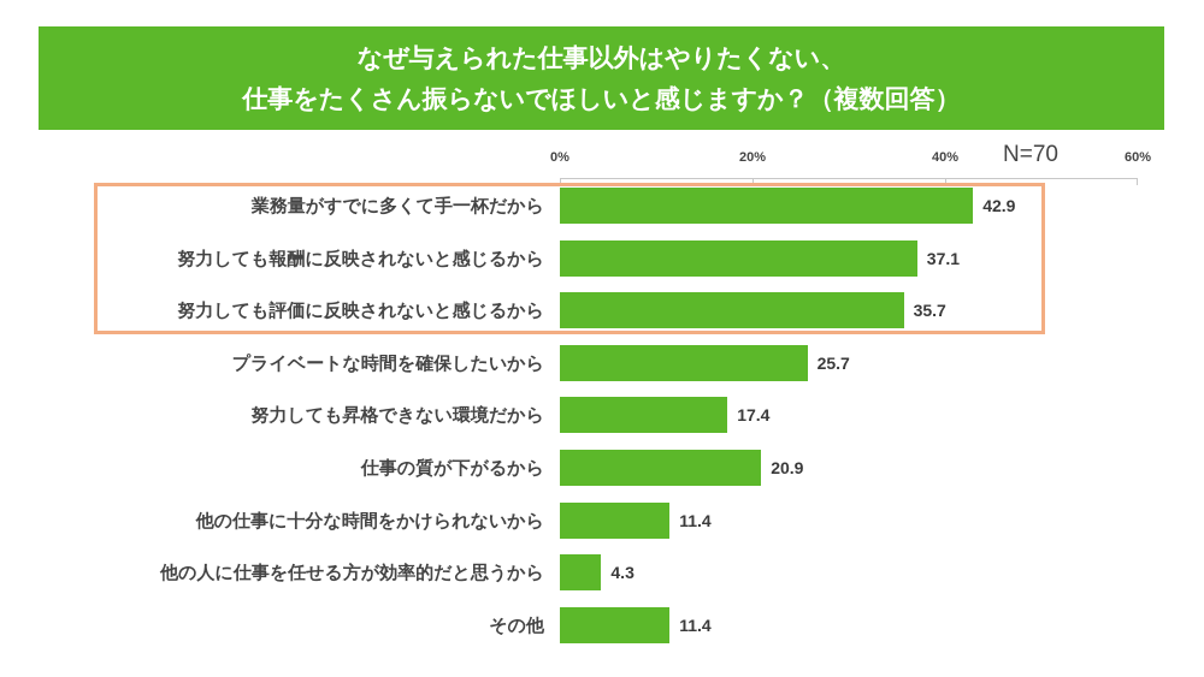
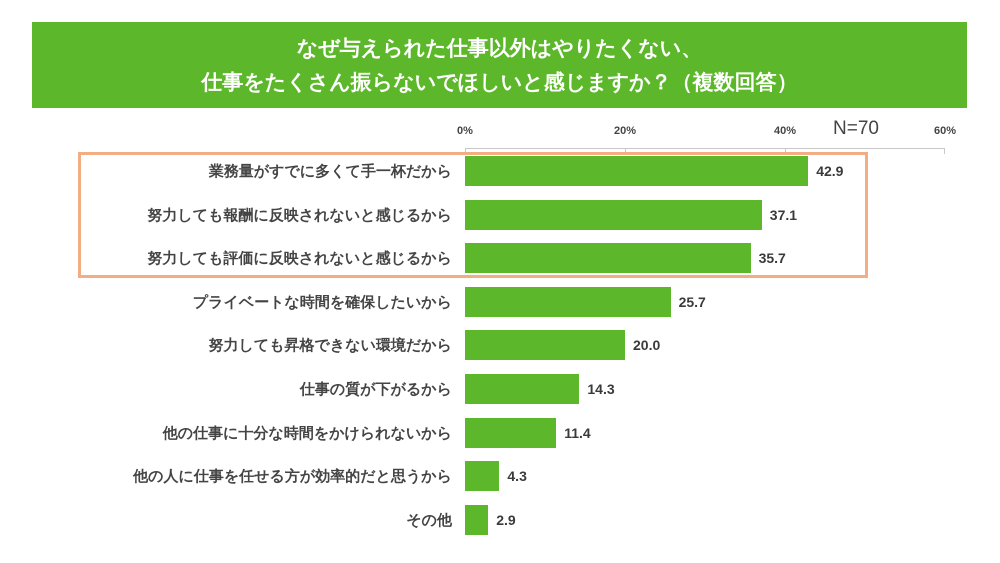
努力しても昇格できない環境だから: 17.4 -> 20.0
仕事の質が下がるから: 20.9 -> 14.3
その他: 11.4 -> 2.9
